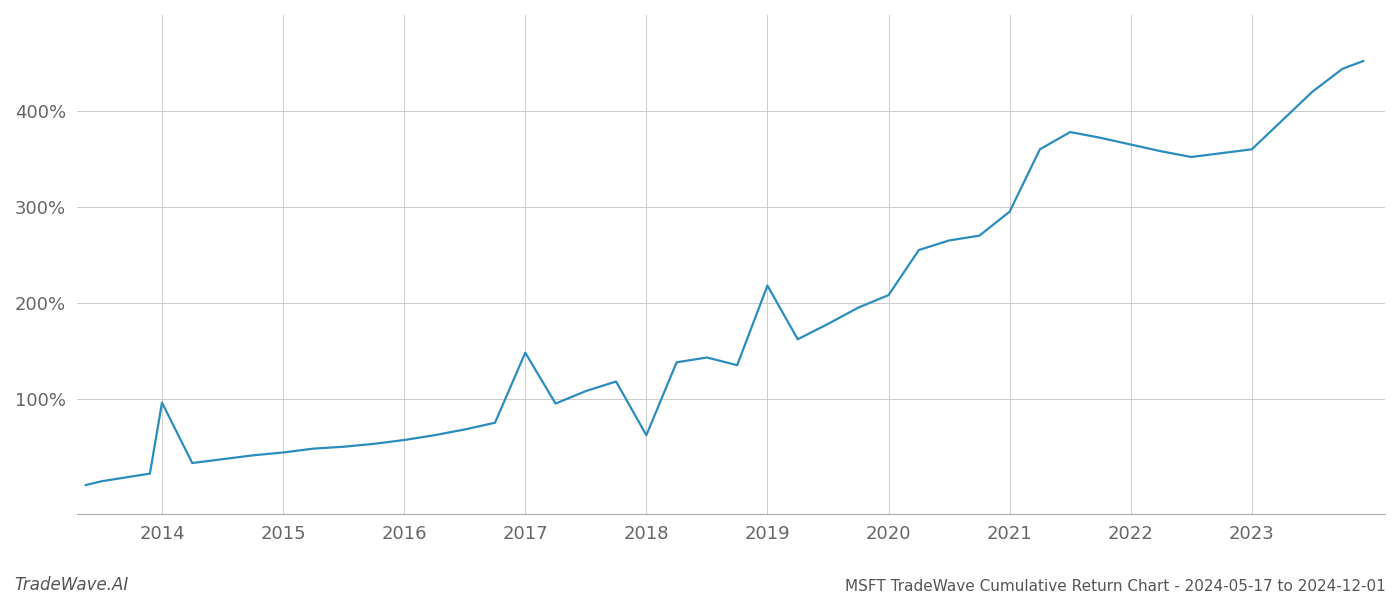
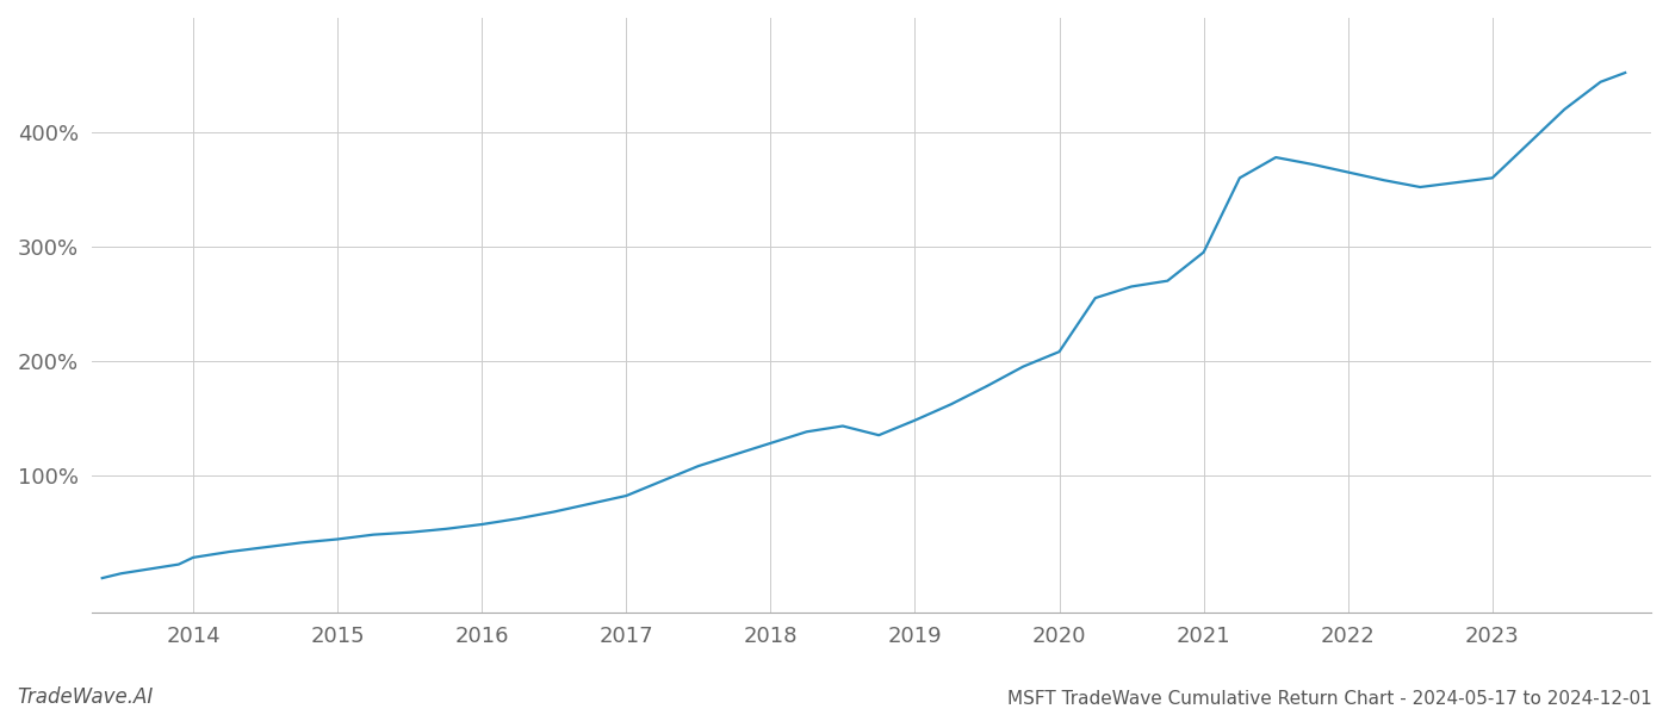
2014: 96% -> 28%
2017: 148% -> 82%
2018: 62% -> 128%
2019: 218% -> 148%
